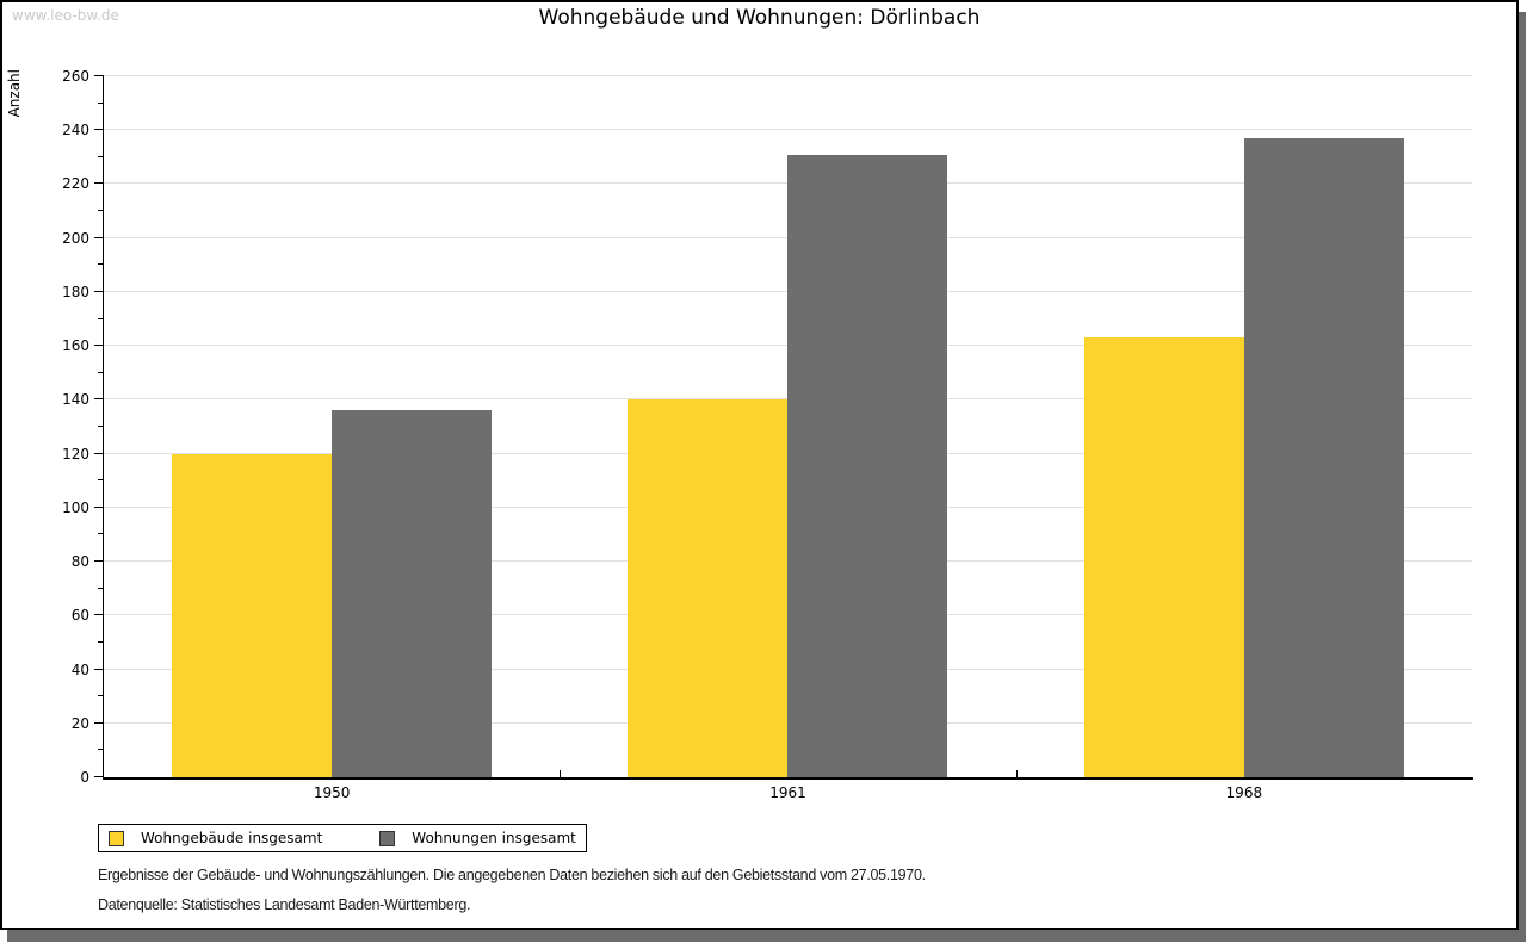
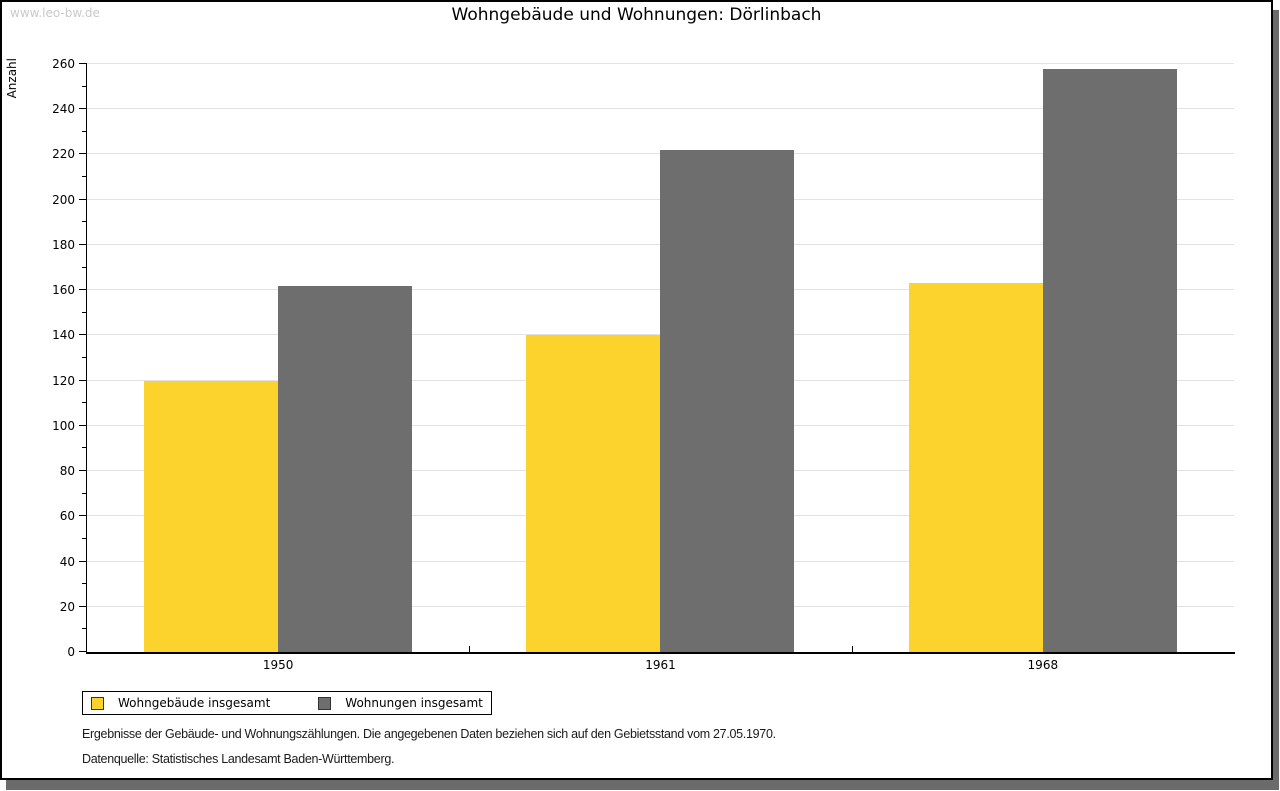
Wohnungen insgesamt/1950: 136 -> 162
Wohnungen insgesamt/1961: 231 -> 222
Wohnungen insgesamt/1968: 237 -> 258
